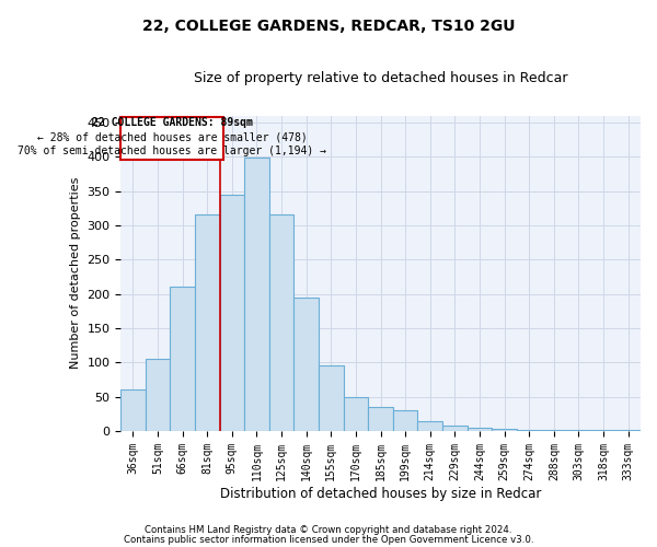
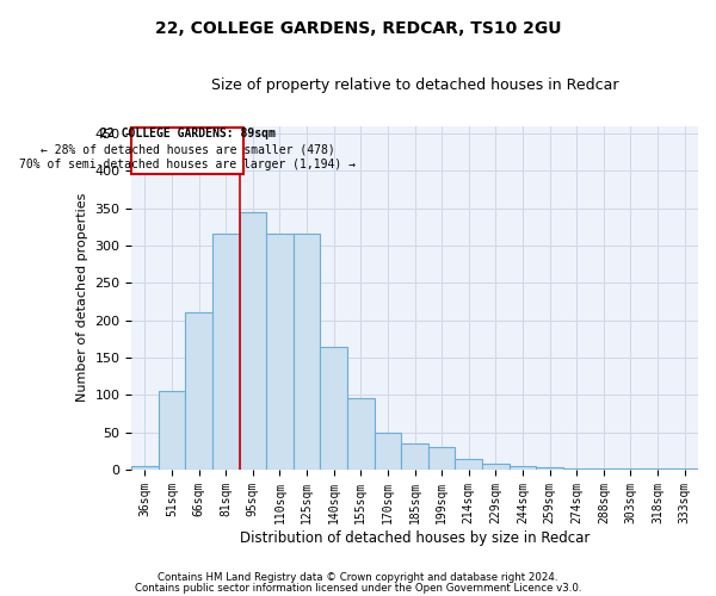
36sqm: 60 -> 5
110sqm: 398 -> 315
140sqm: 194 -> 165
